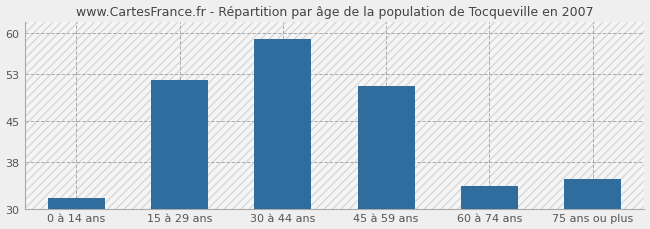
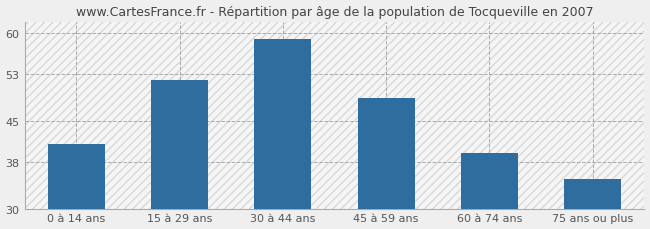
0 à 14 ans: 31.8 -> 41.0
45 à 59 ans: 51.0 -> 49.0
60 à 74 ans: 33.8 -> 39.5
